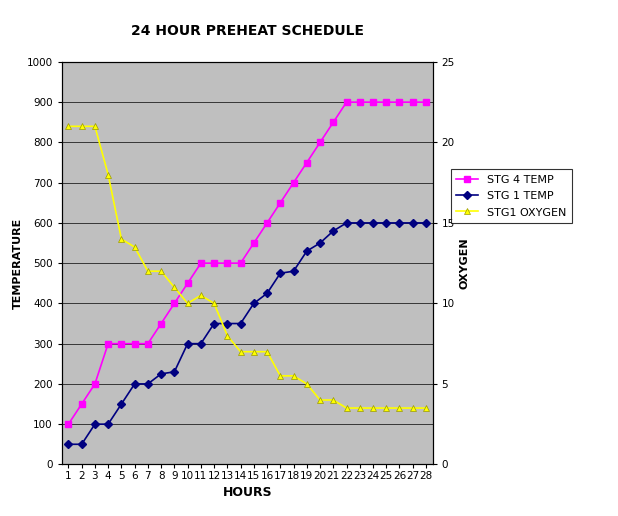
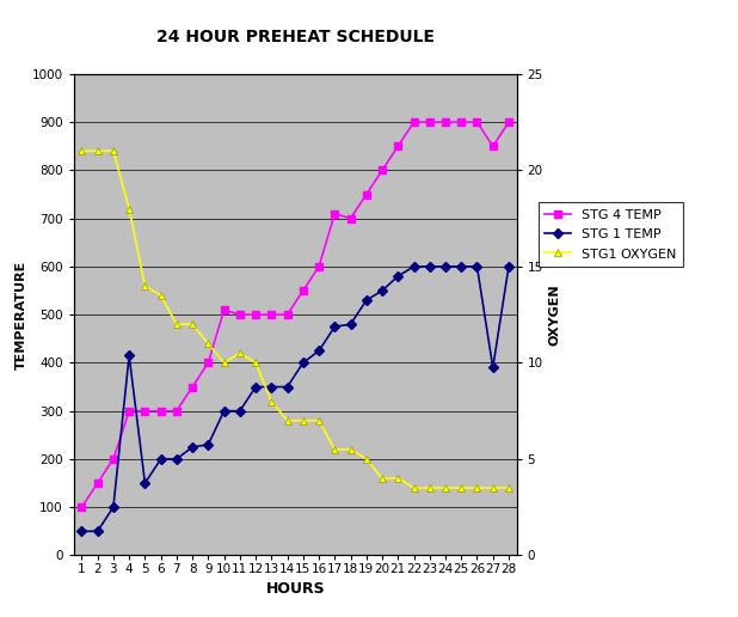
STG 1 TEMP/4: 100 -> 415
STG 4 TEMP/10: 450 -> 510
STG 4 TEMP/17: 650 -> 710
STG 4 TEMP/27: 900 -> 850
STG 1 TEMP/27: 600 -> 390
